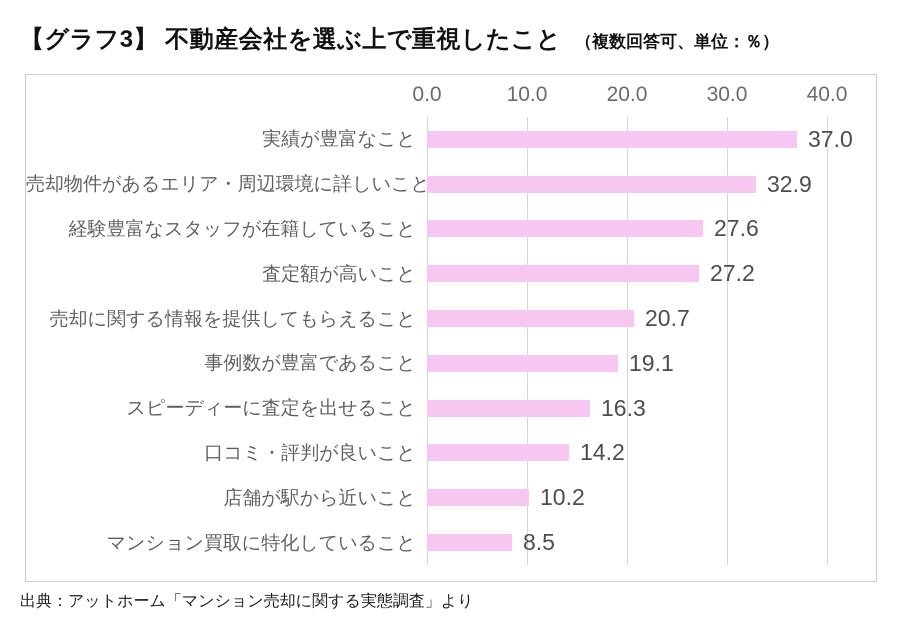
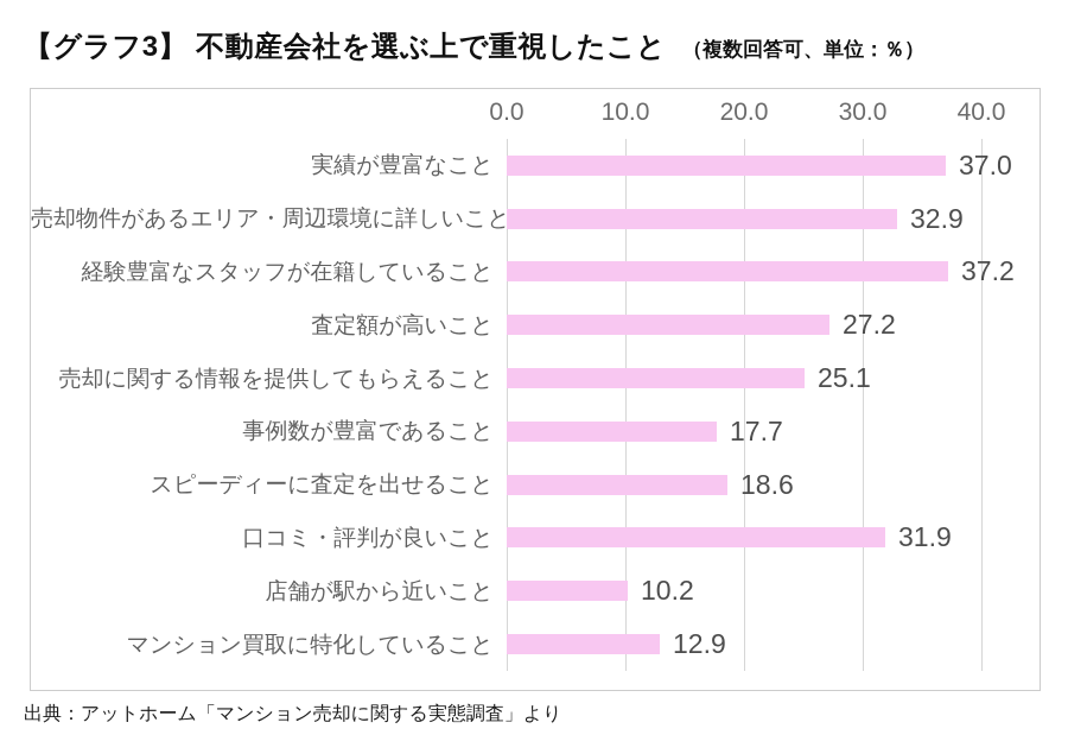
経験豊富なスタッフが在籍していること: 27.6 -> 37.2
売却に関する情報を提供してもらえること: 20.7 -> 25.1
事例数が豊富であること: 19.1 -> 17.7
スピーディーに査定を出せること: 16.3 -> 18.6
口コミ・評判が良いこと: 14.2 -> 31.9
マンション買取に特化していること: 8.5 -> 12.9
